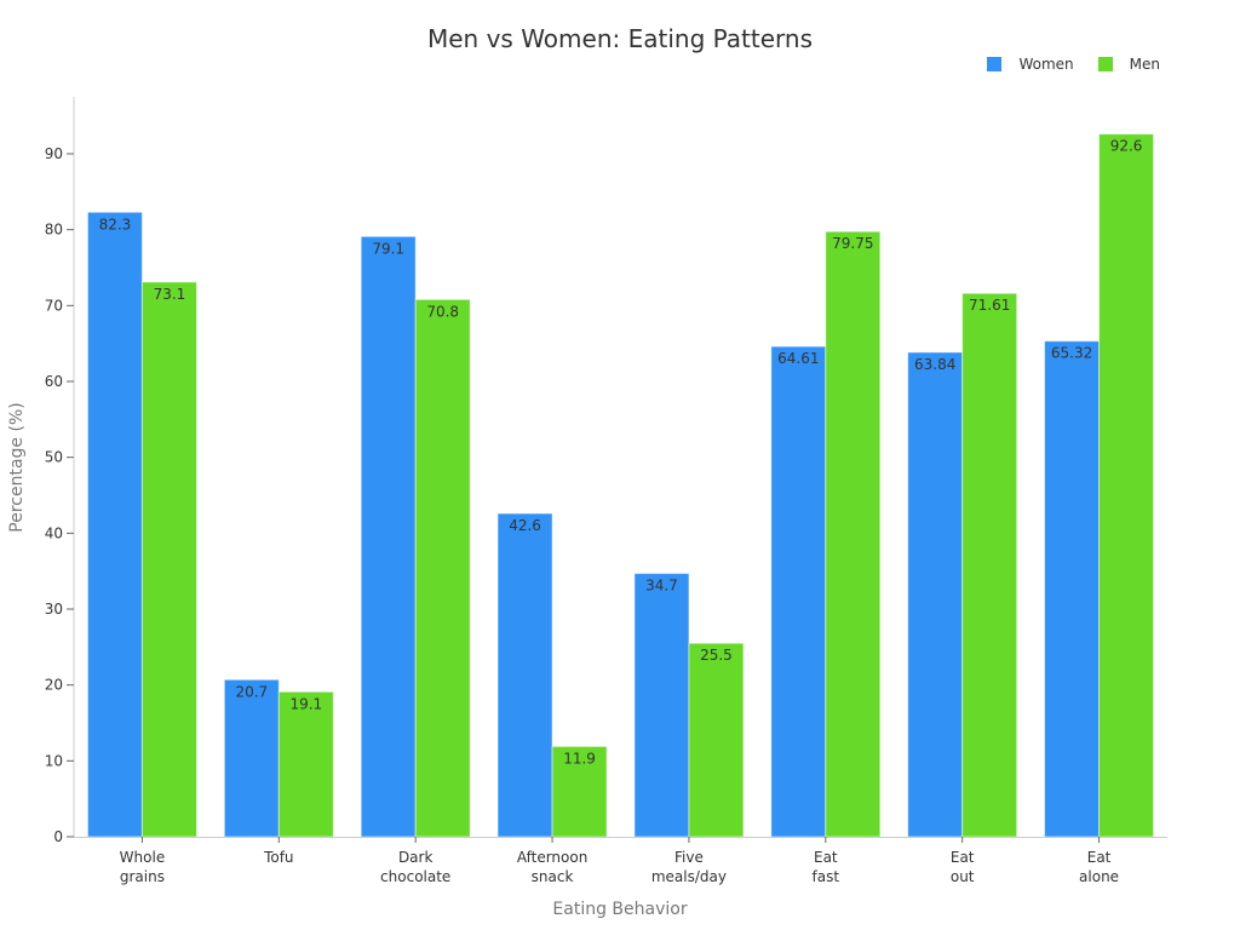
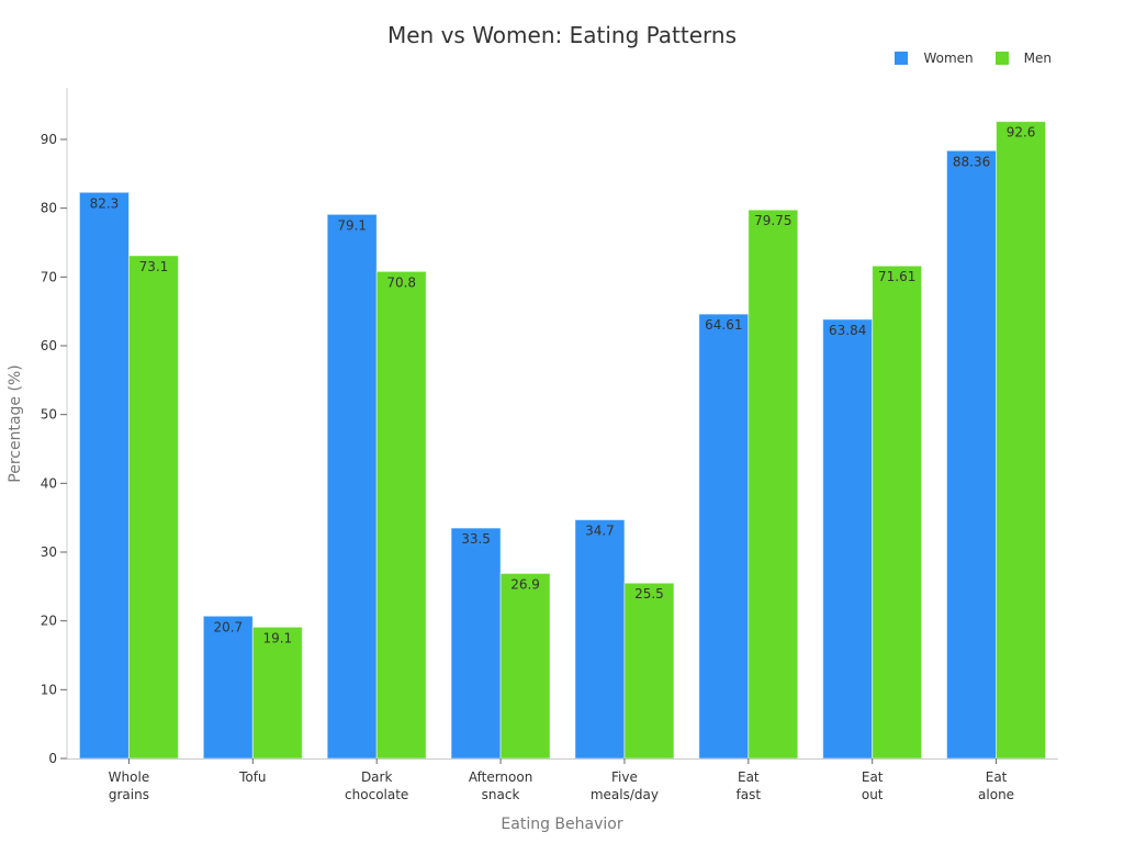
Women/Afternoon snack: 42.6 -> 33.5
Men/Afternoon snack: 11.9 -> 26.9
Women/Eat alone: 65.32 -> 88.36
